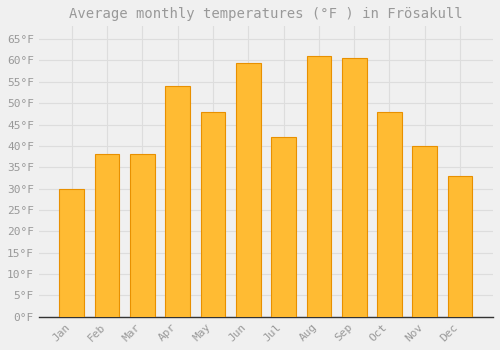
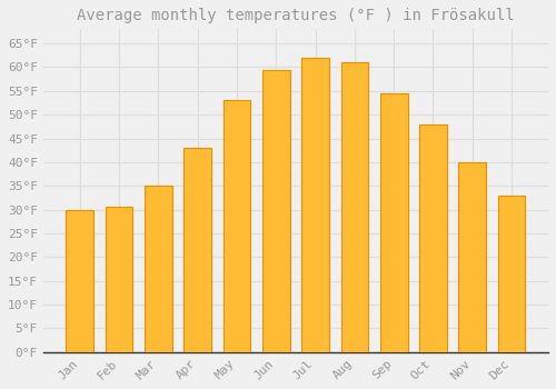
Feb: 38.0°F -> 30.5°F
Mar: 38.0°F -> 35.0°F
Apr: 54.0°F -> 43.0°F
May: 48.0°F -> 53.0°F
Jul: 42.0°F -> 62.0°F
Sep: 60.5°F -> 54.5°F
